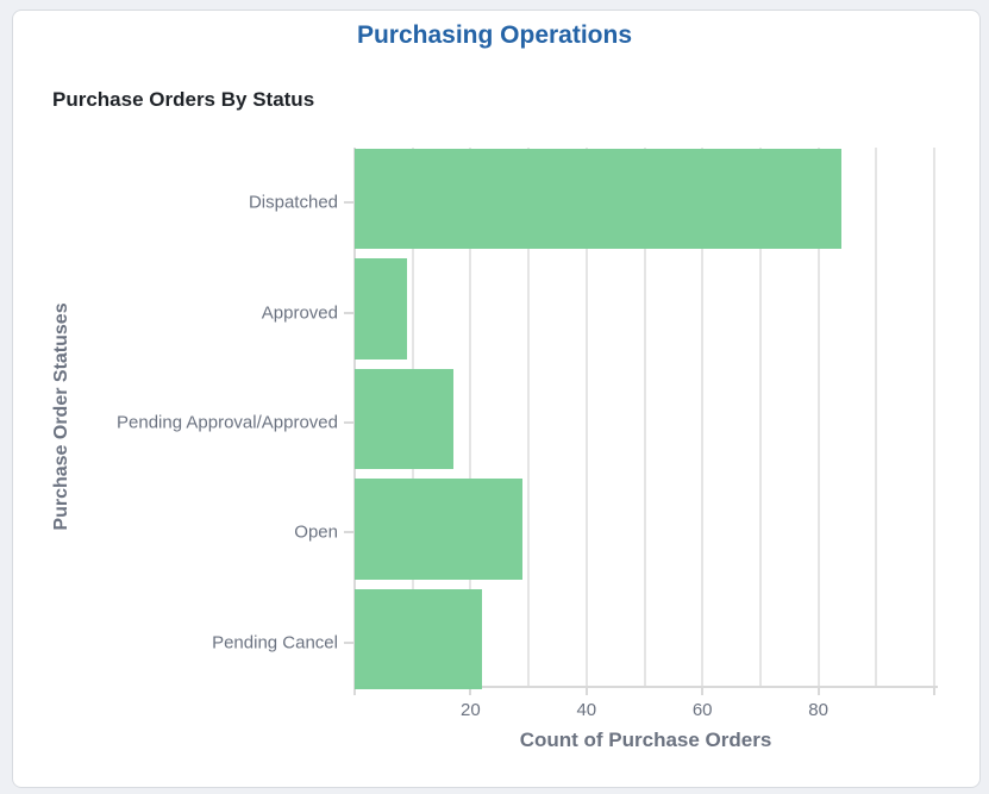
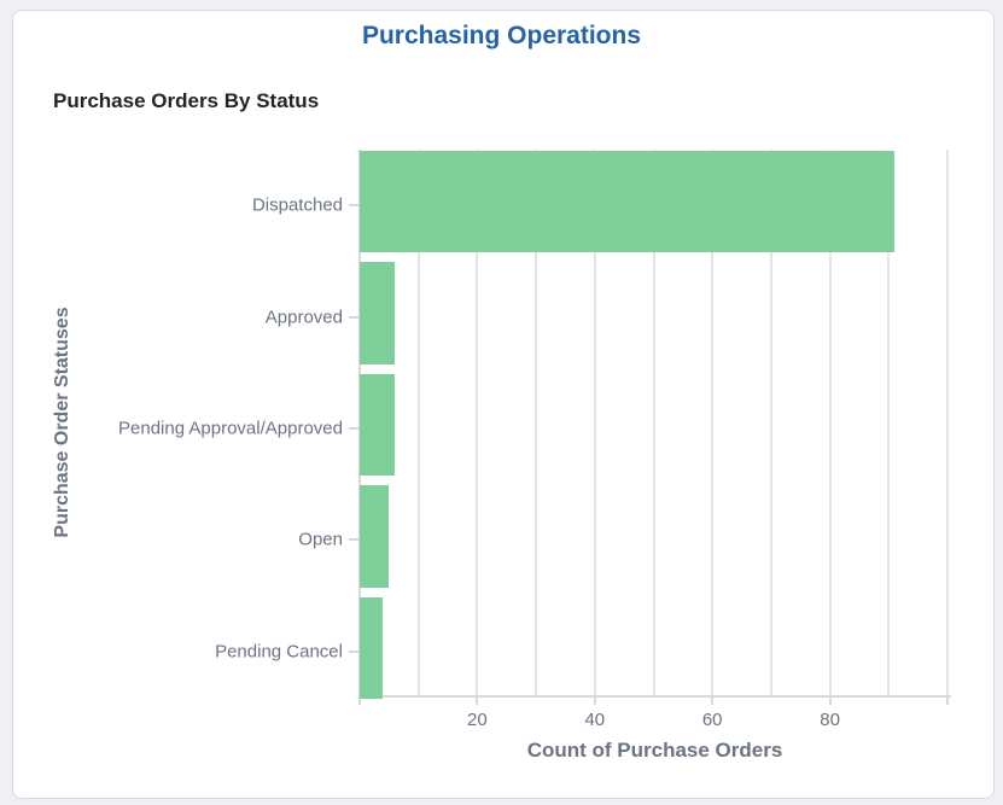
Dispatched: 84 -> 91
Approved: 9 -> 6
Pending Approval/Approved: 17 -> 6
Open: 29 -> 5
Pending Cancel: 22 -> 4
